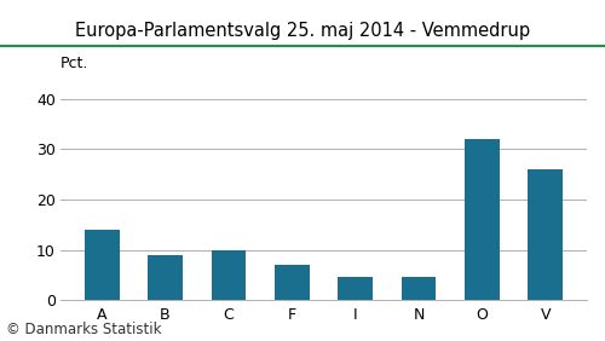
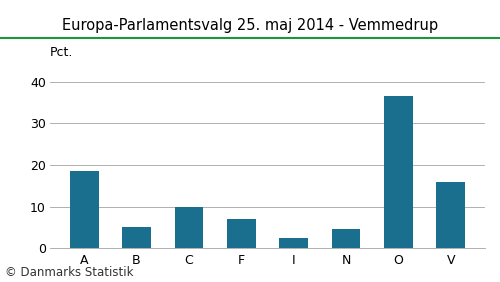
A: 14.0 -> 18.5
B: 9.0 -> 5.0
I: 4.5 -> 2.5
O: 32.0 -> 36.5
V: 26.0 -> 16.0
